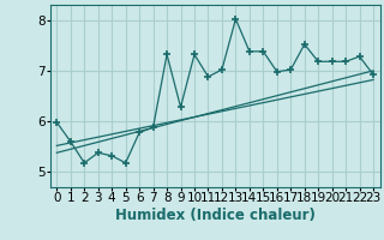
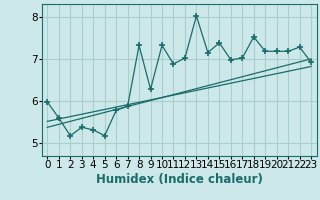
14: 7.38 -> 7.15
